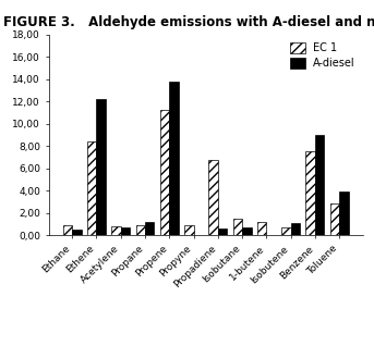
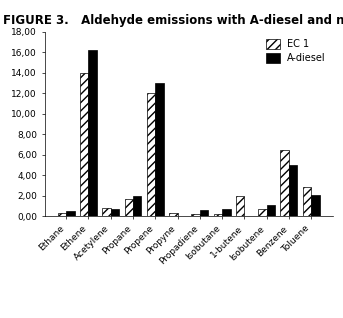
EC 1/Ethane: 0,9 -> 0,3
EC 1/Ethene: 8,4 -> 14,0
A-diesel/Ethene: 12,2 -> 16,2
EC 1/Propane: 0,9 -> 1,7
A-diesel/Propane: 1,2 -> 2,0
EC 1/Propene: 11,2 -> 12,0
A-diesel/Propene: 13,8 -> 13,0
EC 1/Propyne: 0,9 -> 0,3
EC 1/Propadiene: 6,8 -> 0,2
EC 1/Isobutane: 1,5 -> 0,2
EC 1/1-butene: 1,2 -> 2,0
EC 1/Benzene: 7,5 -> 6,5
A-diesel/Benzene: 9,0 -> 5,0
A-diesel/Toluene: 3,9 -> 2,1
